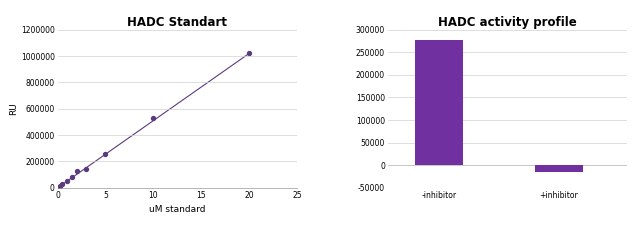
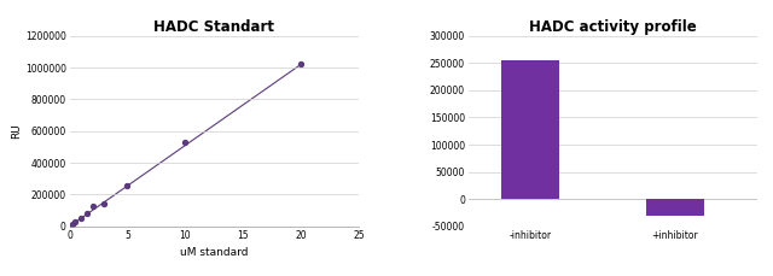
HADC activity profile/-inhibitor: 277000 -> 255000
HADC activity profile/+inhibitor: -15000 -> -30000
